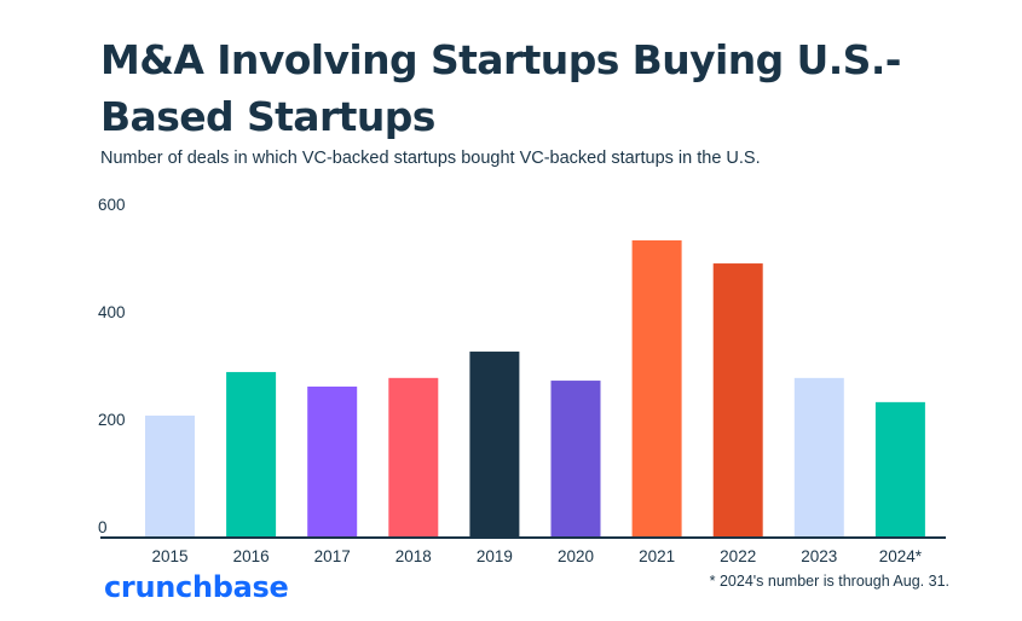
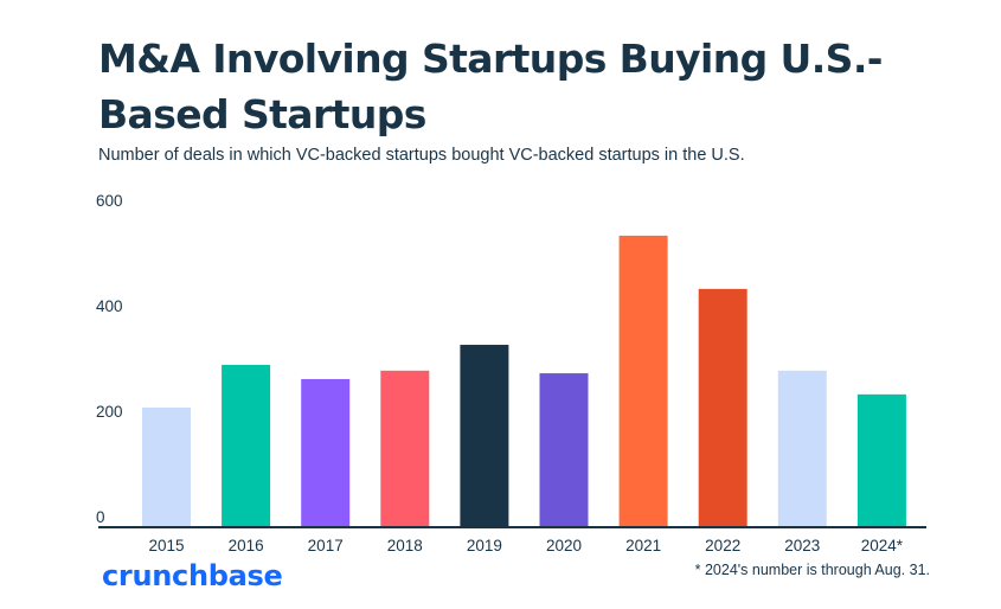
2022: 510 -> 450
